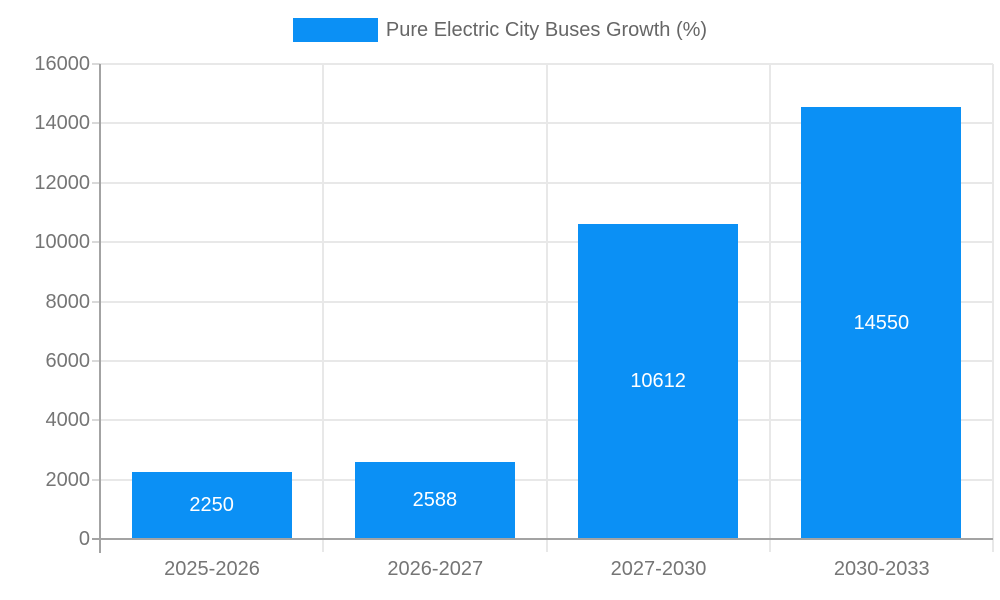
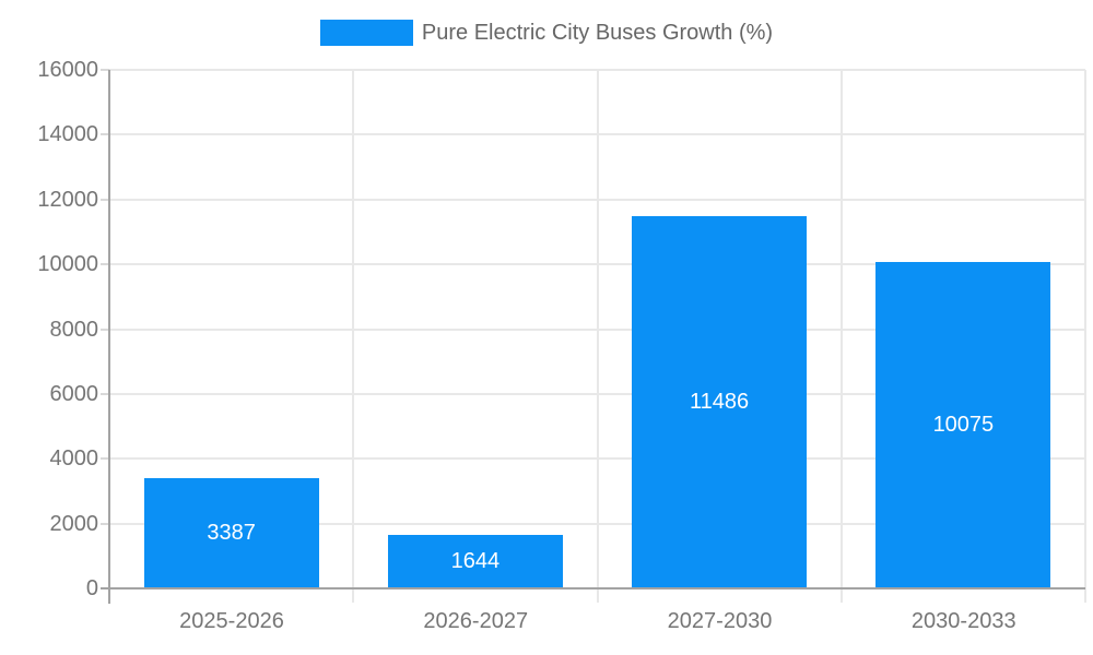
2025-2026: 2250 -> 3387
2026-2027: 2588 -> 1644
2027-2030: 10612 -> 11486
2030-2033: 14550 -> 10075
